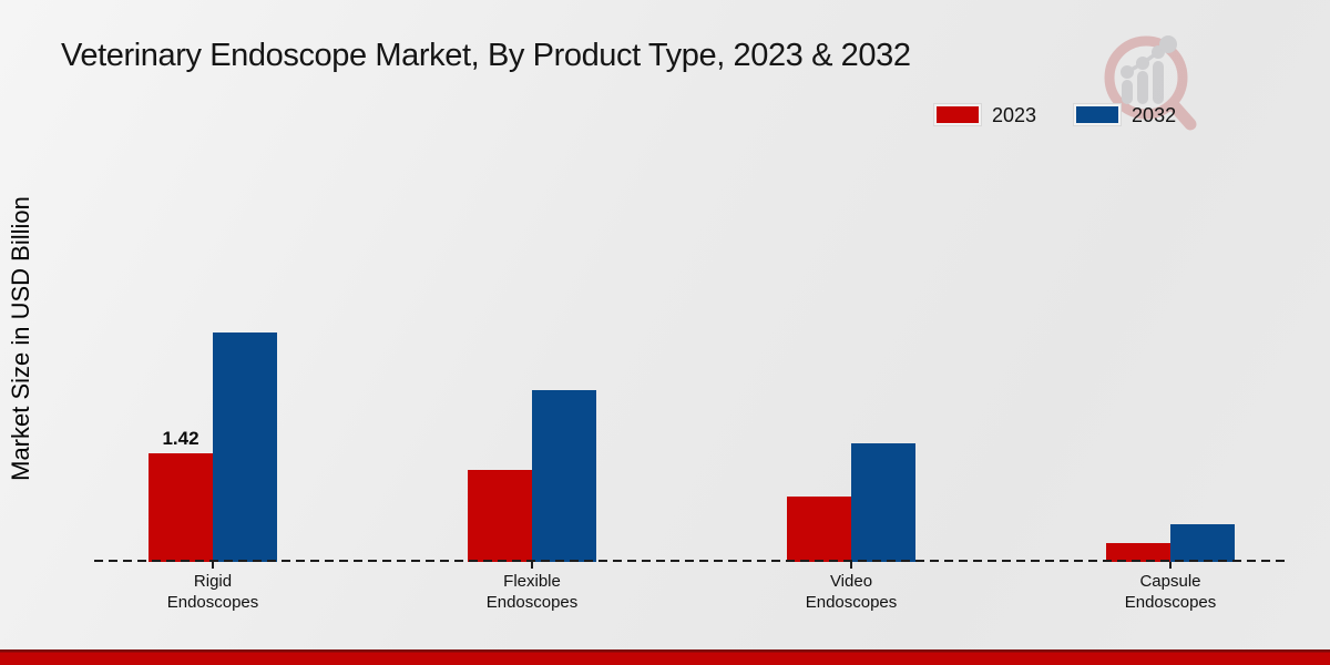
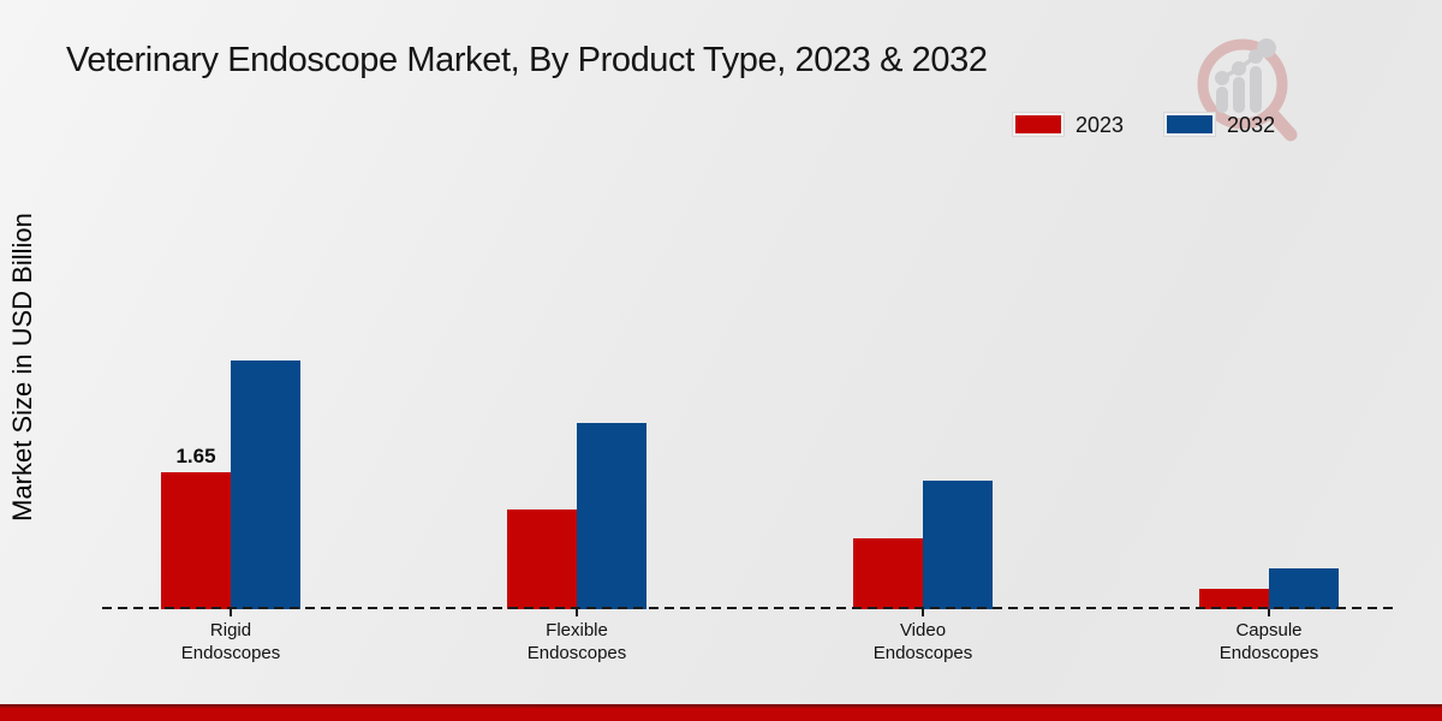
2023/Rigid Endoscopes: 1.42 -> 1.65
